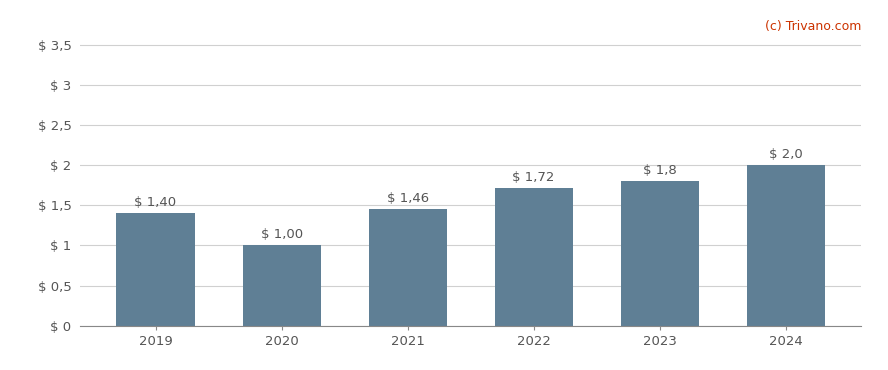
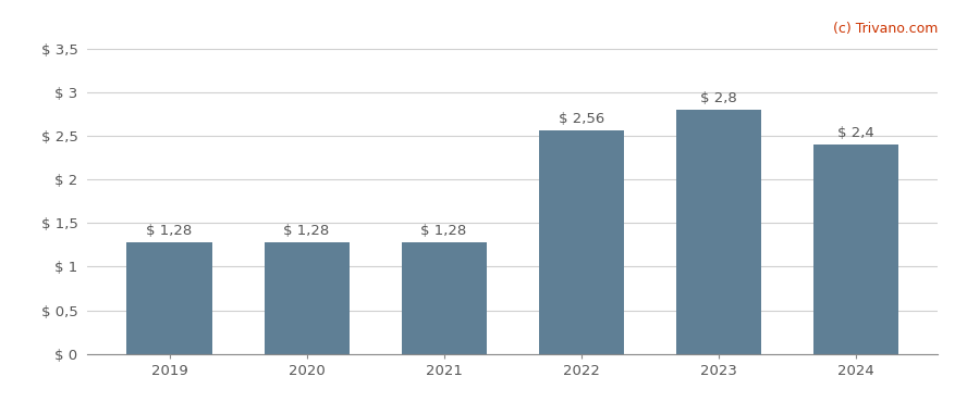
2019: 1,40 -> 1,28
2020: 1,00 -> 1,28
2021: 1,46 -> 1,28
2022: 1,72 -> 2,56
2023: 1,8 -> 2,8
2024: 2,0 -> 2,4
